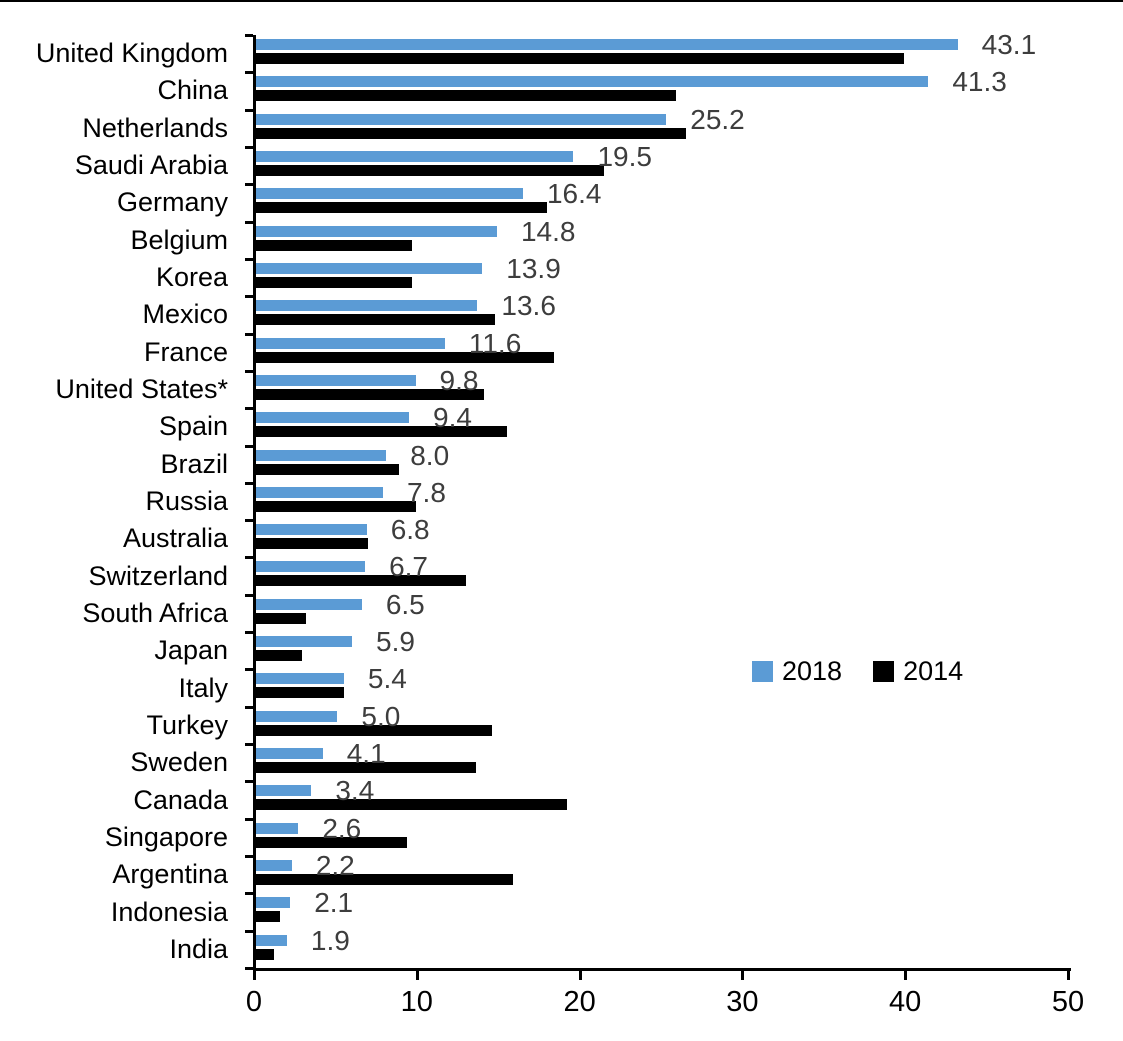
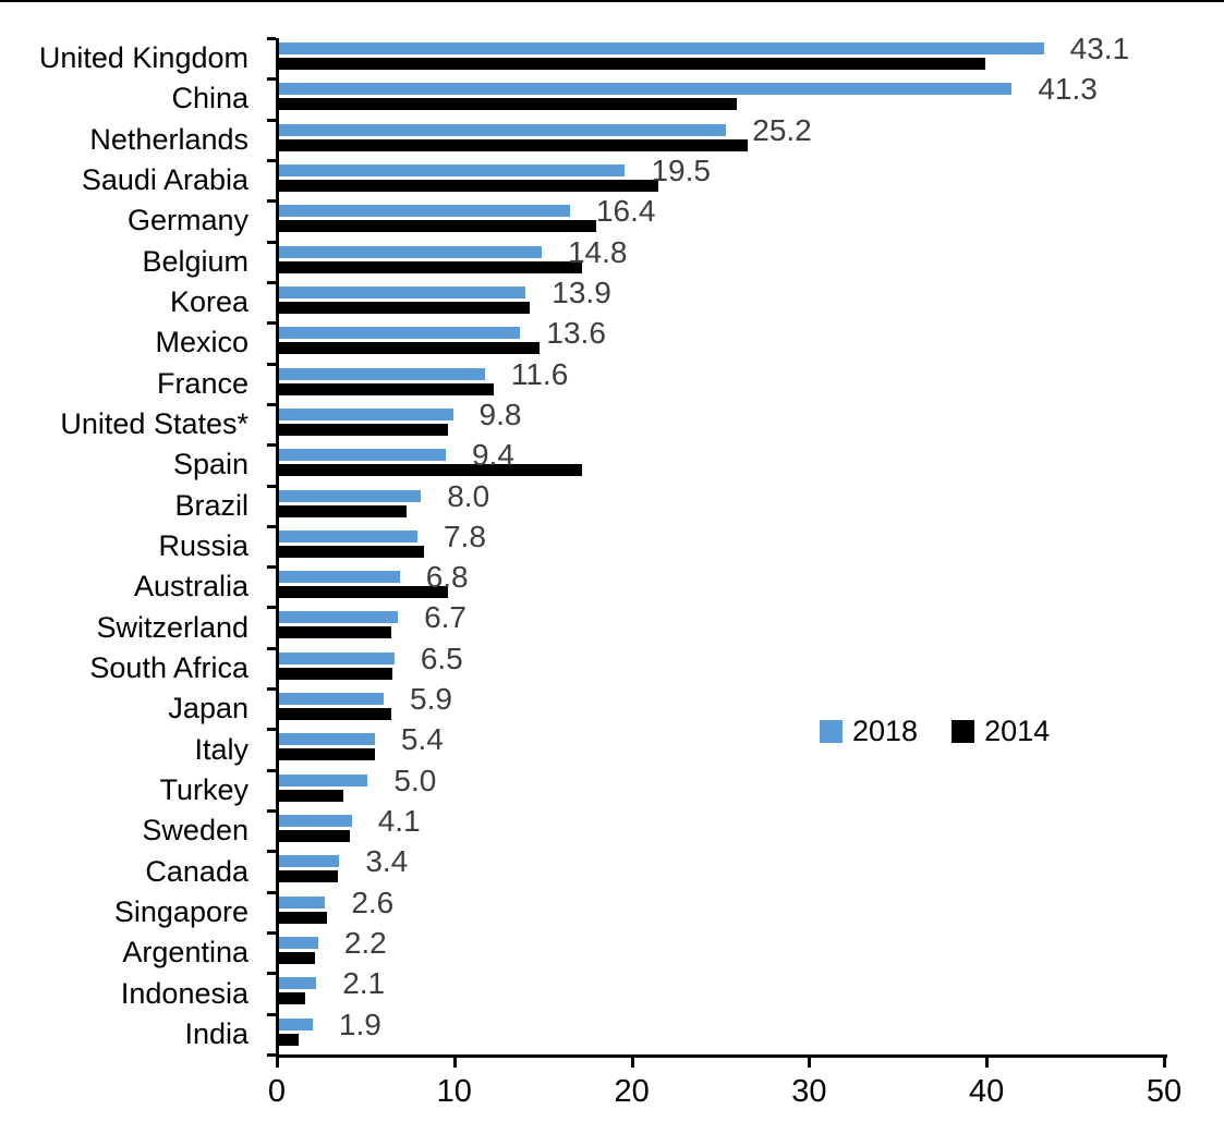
2014/Belgium: 9.6 -> 17.1
2014/Korea: 9.6 -> 14.1
2014/France: 18.3 -> 12.1
2014/United States*: 14.0 -> 9.5
2014/Spain: 15.4 -> 17.1
2014/Brazil: 8.8 -> 7.2
2014/Russia: 9.8 -> 8.2
2014/Australia: 6.9 -> 9.5
2014/Switzerland: 12.9 -> 6.3
2014/South Africa: 3.1 -> 6.4
2014/Japan: 2.8 -> 6.3
2014/Turkey: 14.5 -> 3.6
2014/Sweden: 13.5 -> 4.0
2014/Canada: 19.1 -> 3.3
2014/Singapore: 9.3 -> 2.7
2014/Argentina: 15.8 -> 2.0
